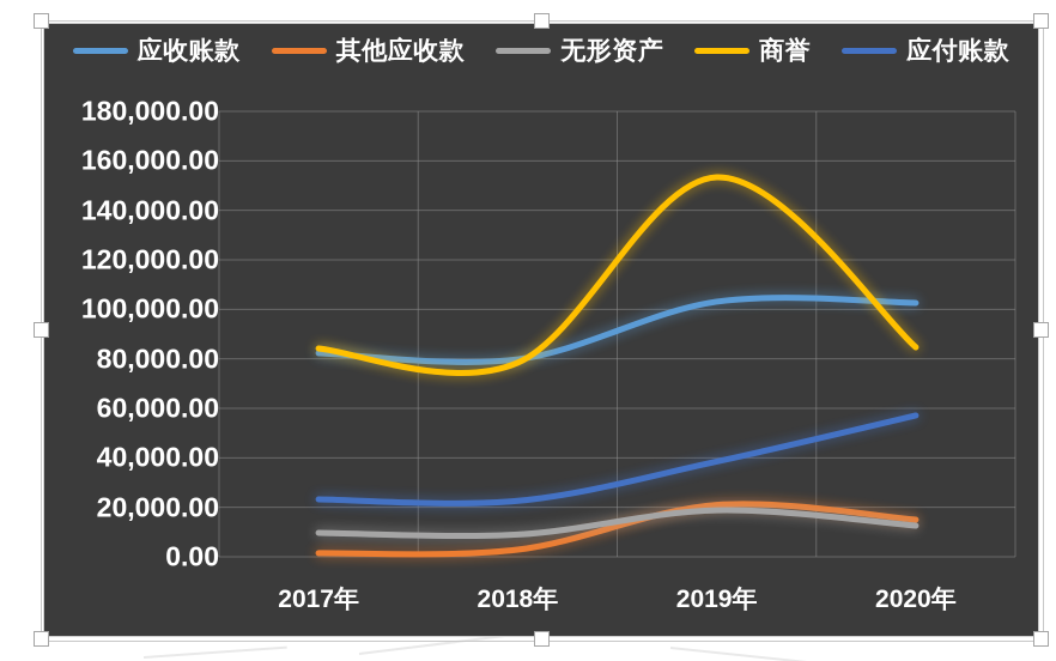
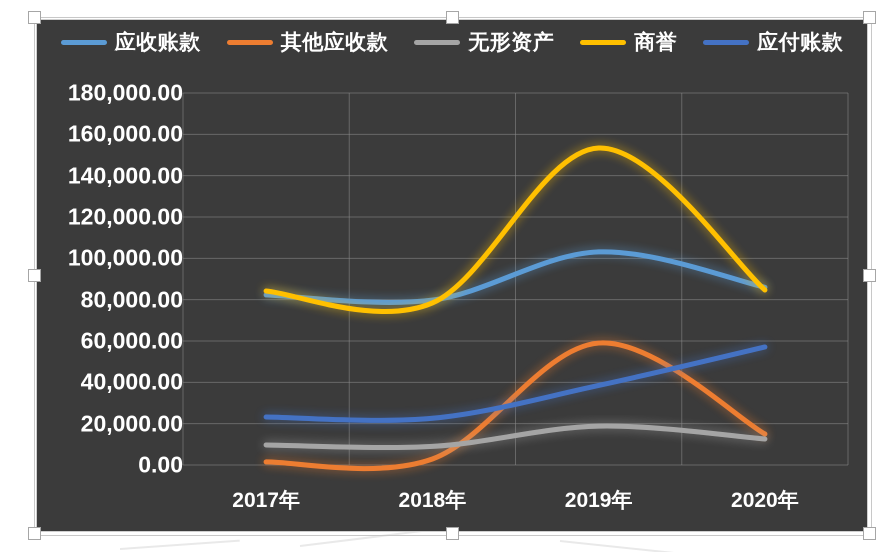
其他应收款/2019年: 21000 -> 59000
应收账款/2020年: 103000 -> 86000
